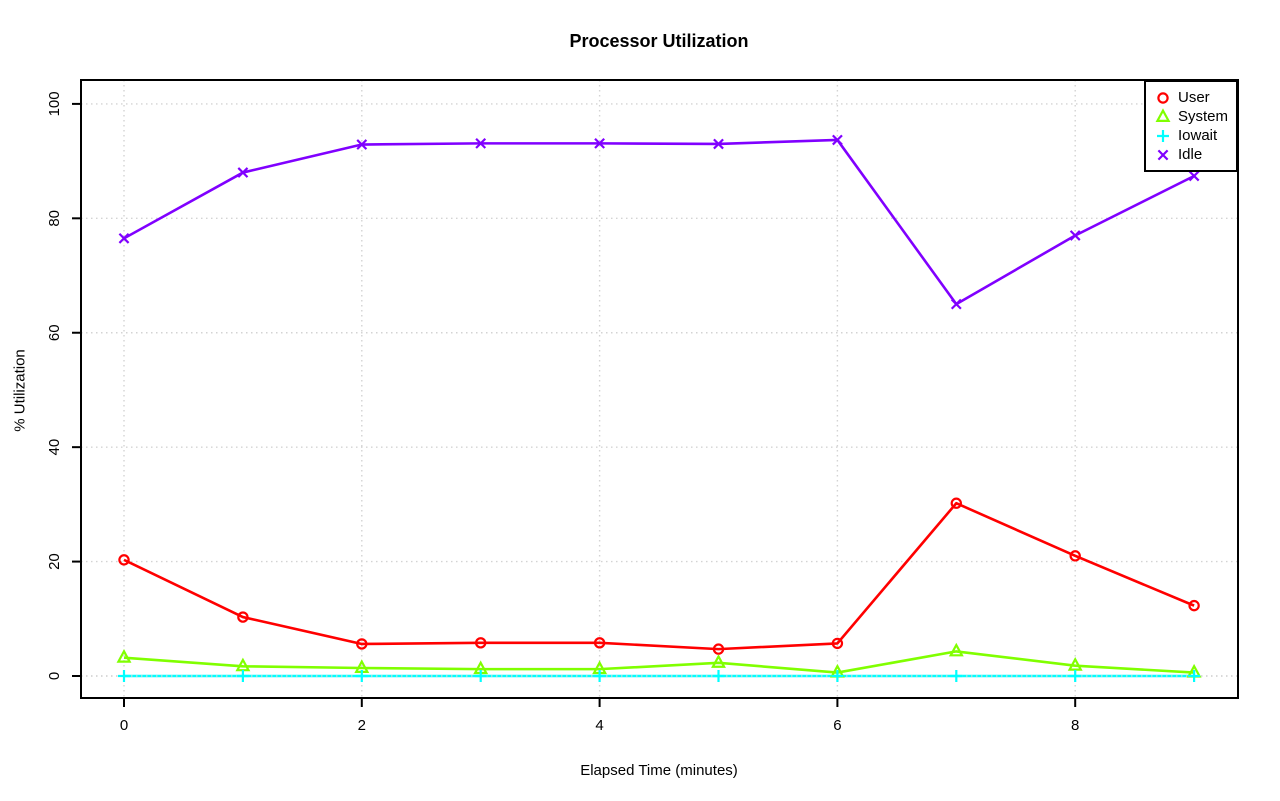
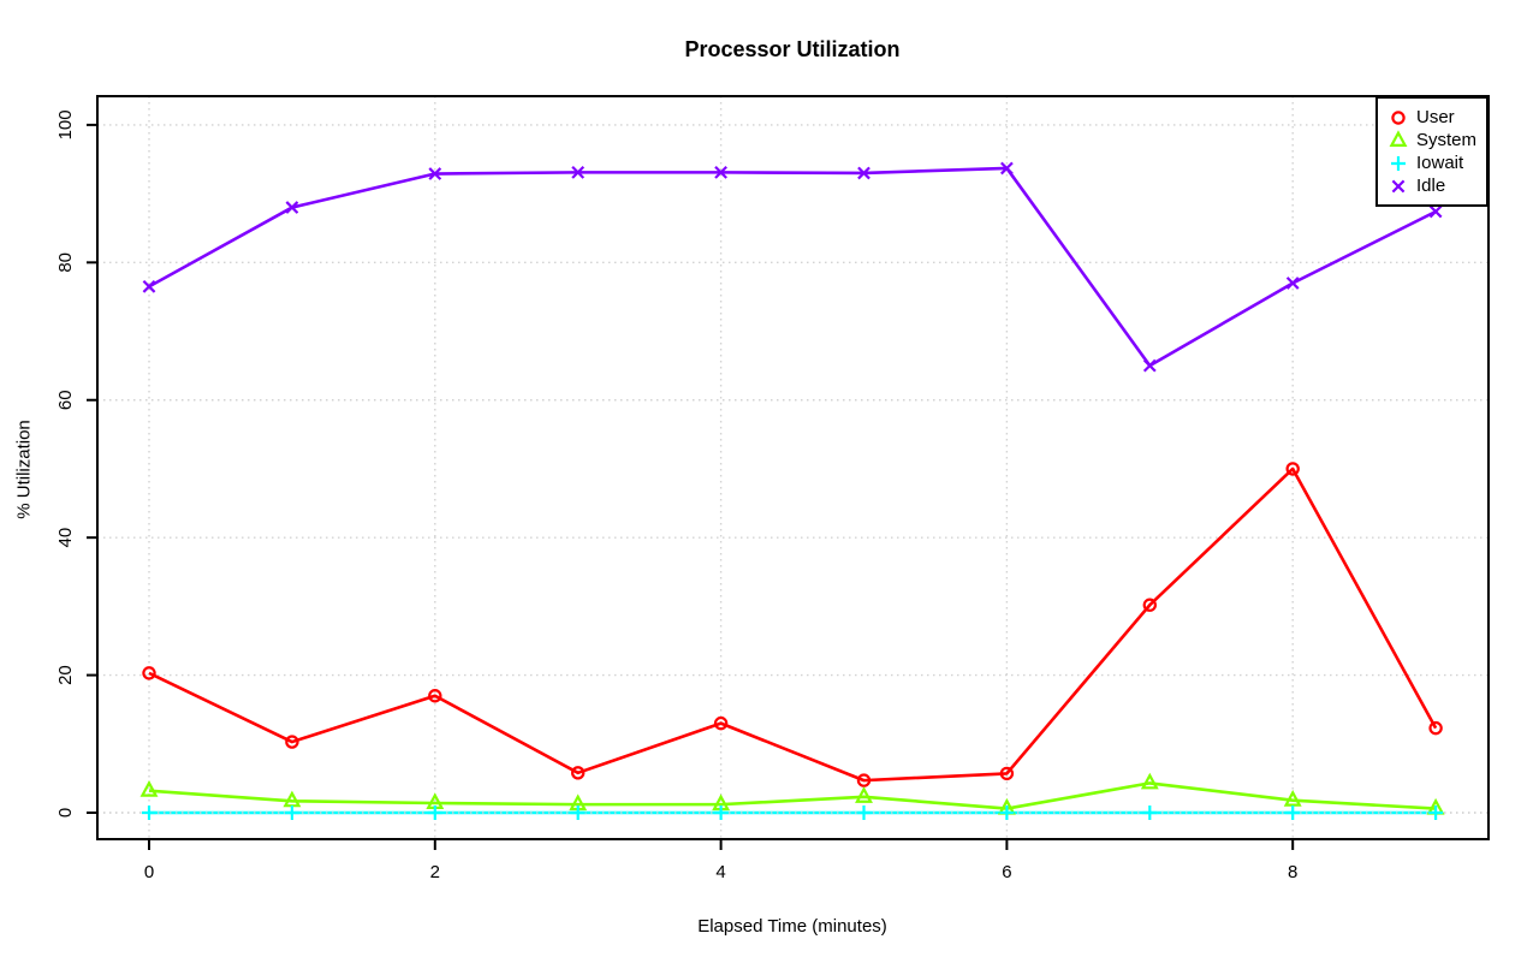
User/2: 6 -> 17
User/4: 6 -> 13
User/8: 21 -> 50
